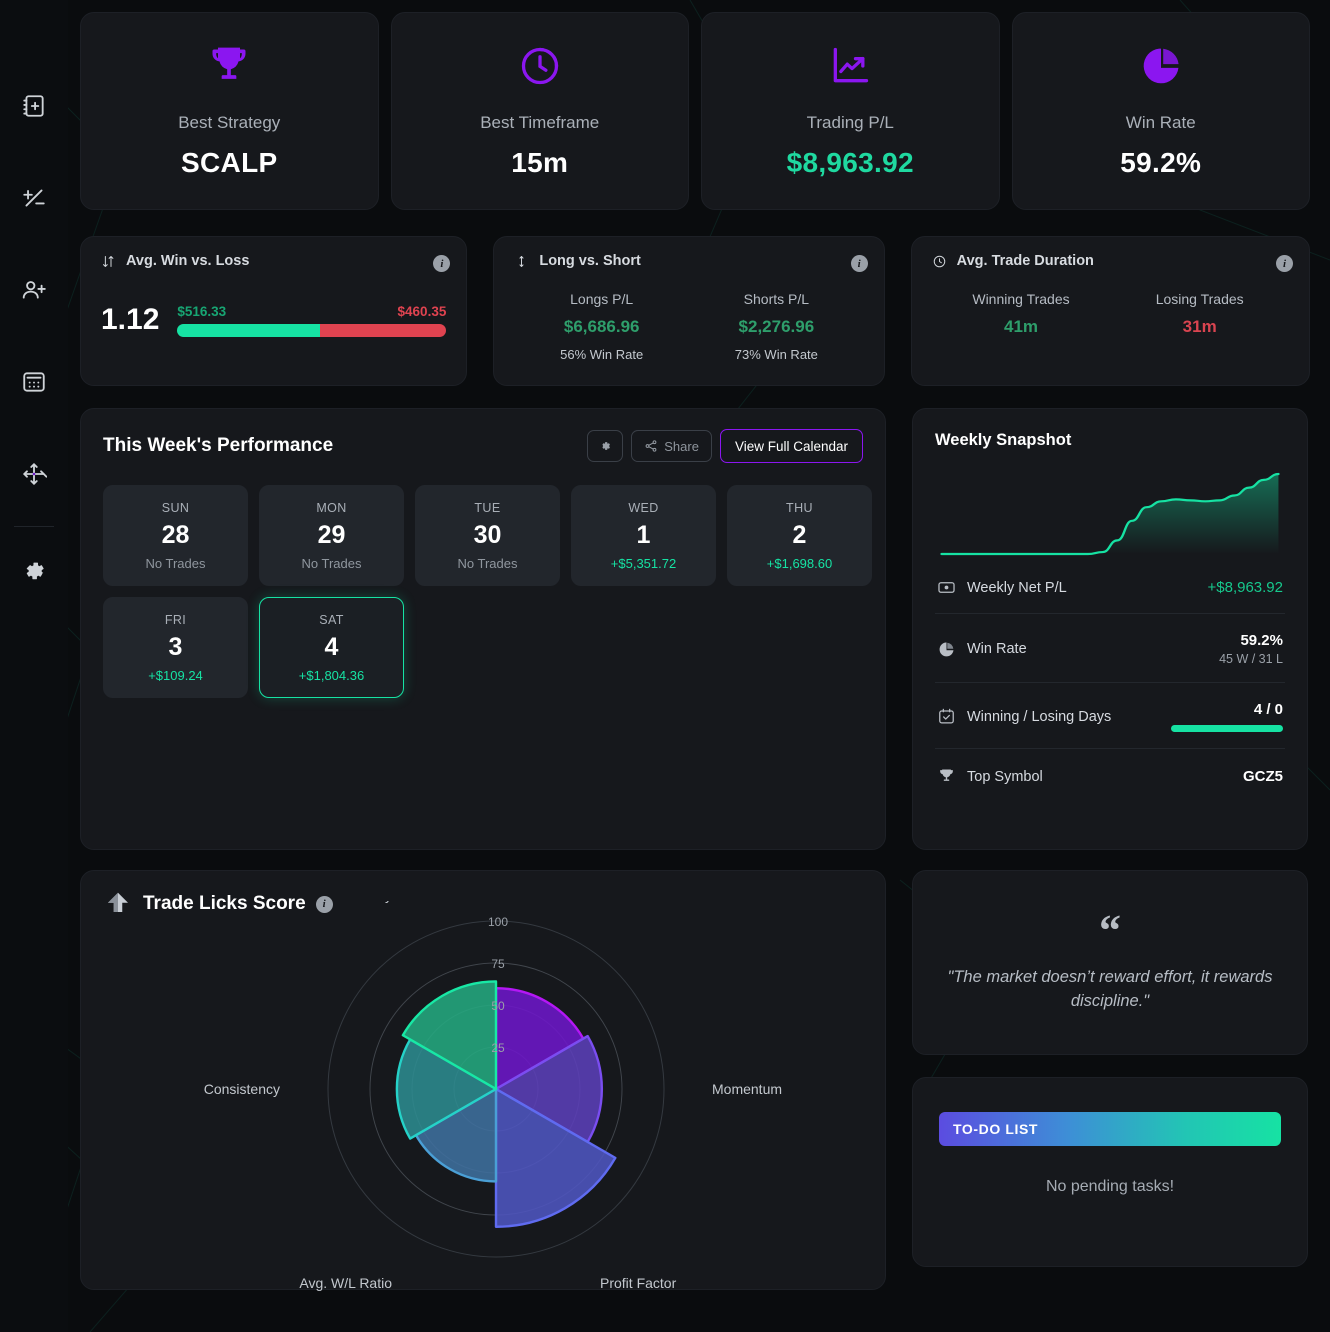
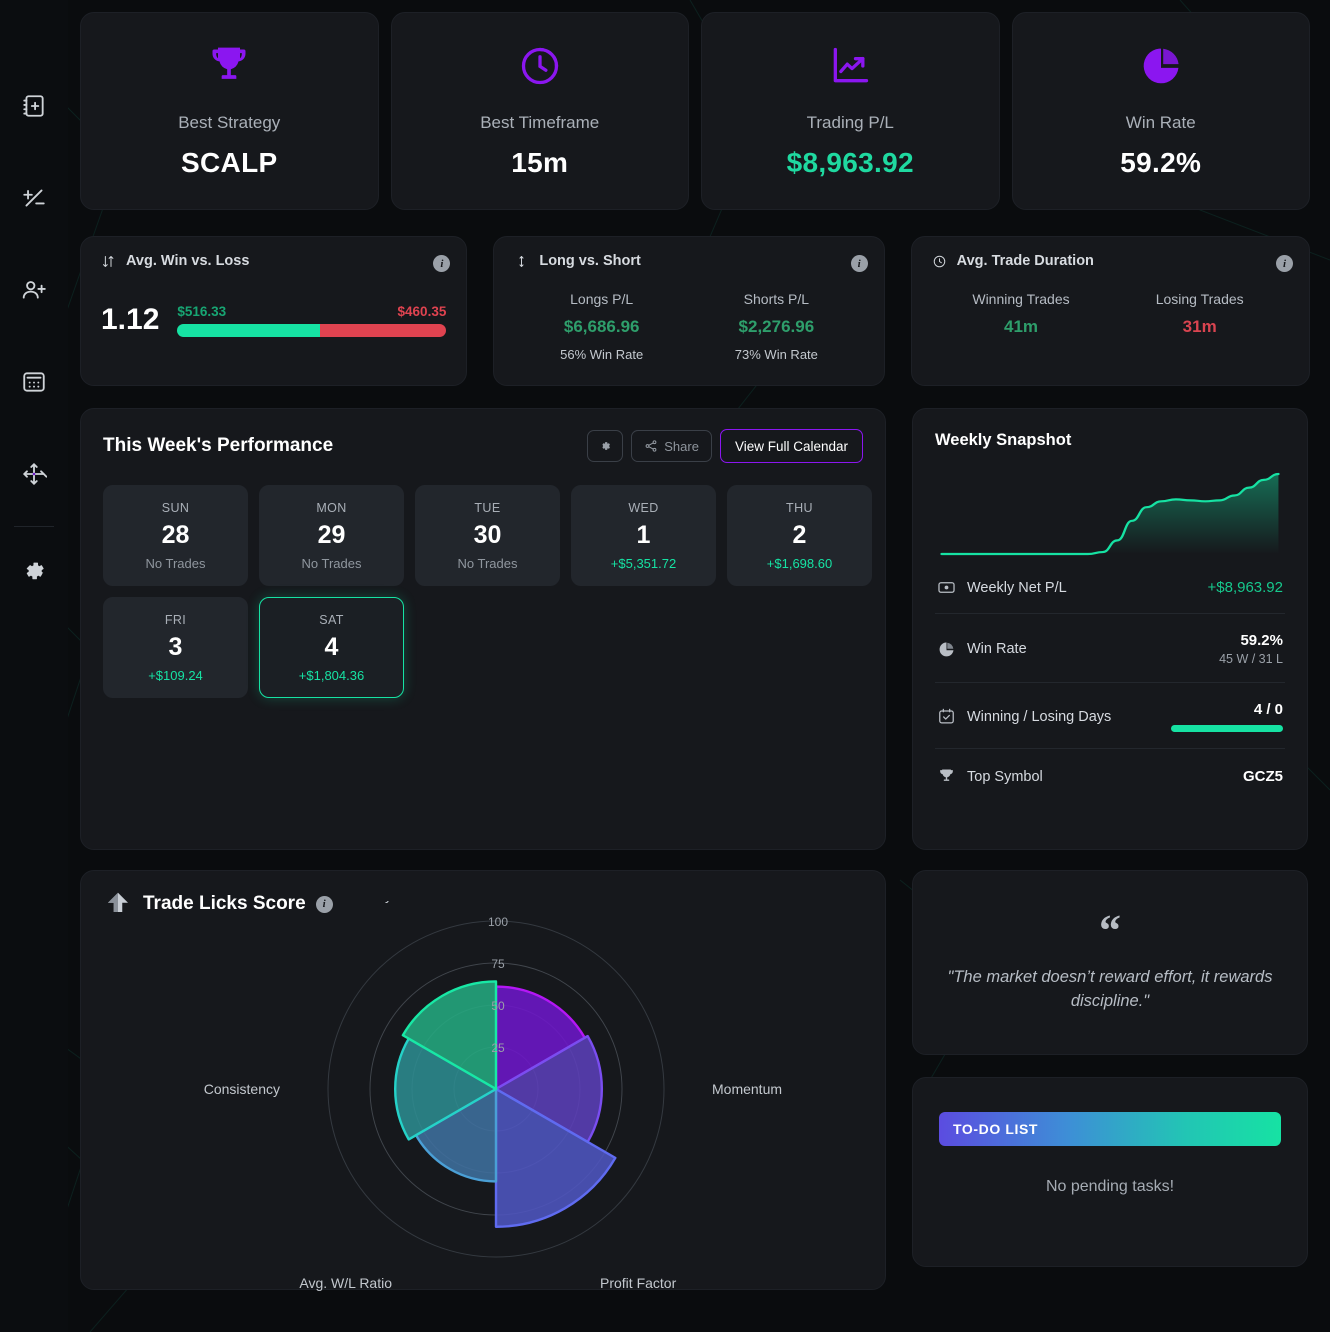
Win Rate: 60 -> 61
Consistency: 59 -> 60
